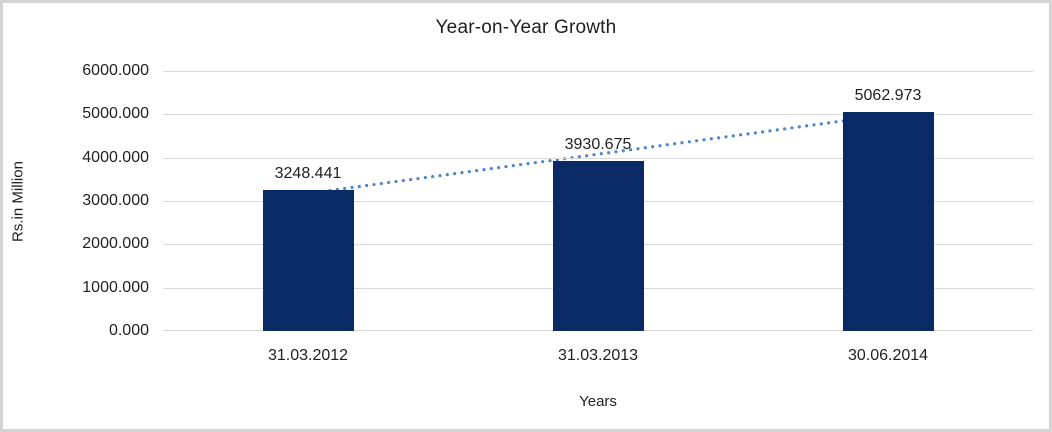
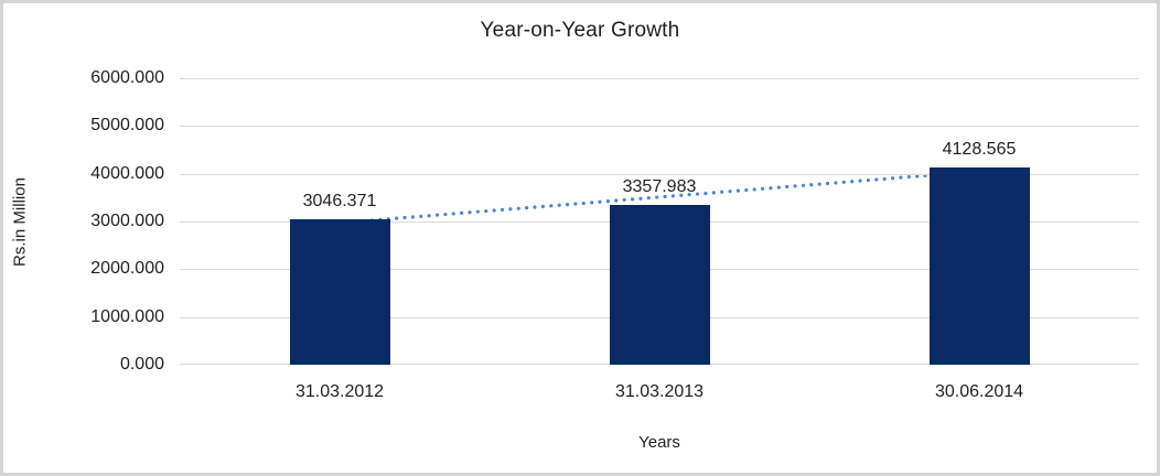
31.03.2012: 3248.441 -> 3046.371
31.03.2013: 3930.675 -> 3357.983
30.06.2014: 5062.973 -> 4128.565
